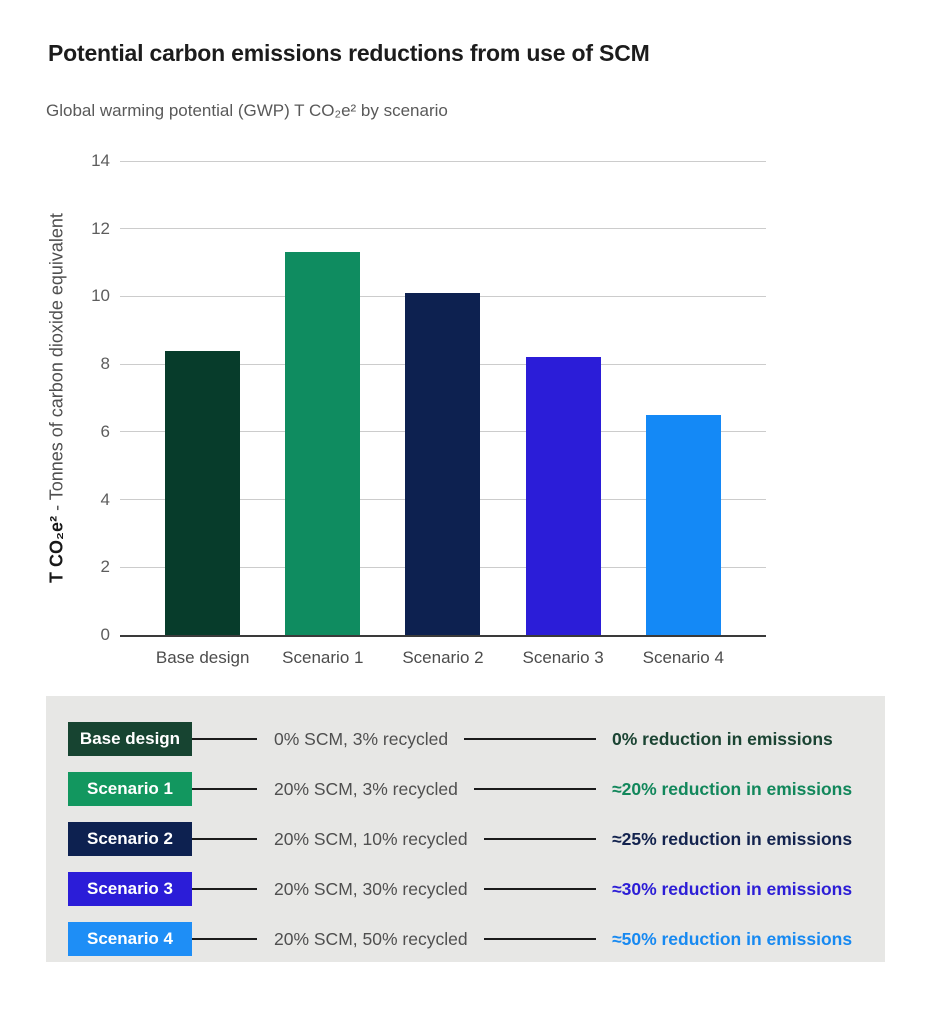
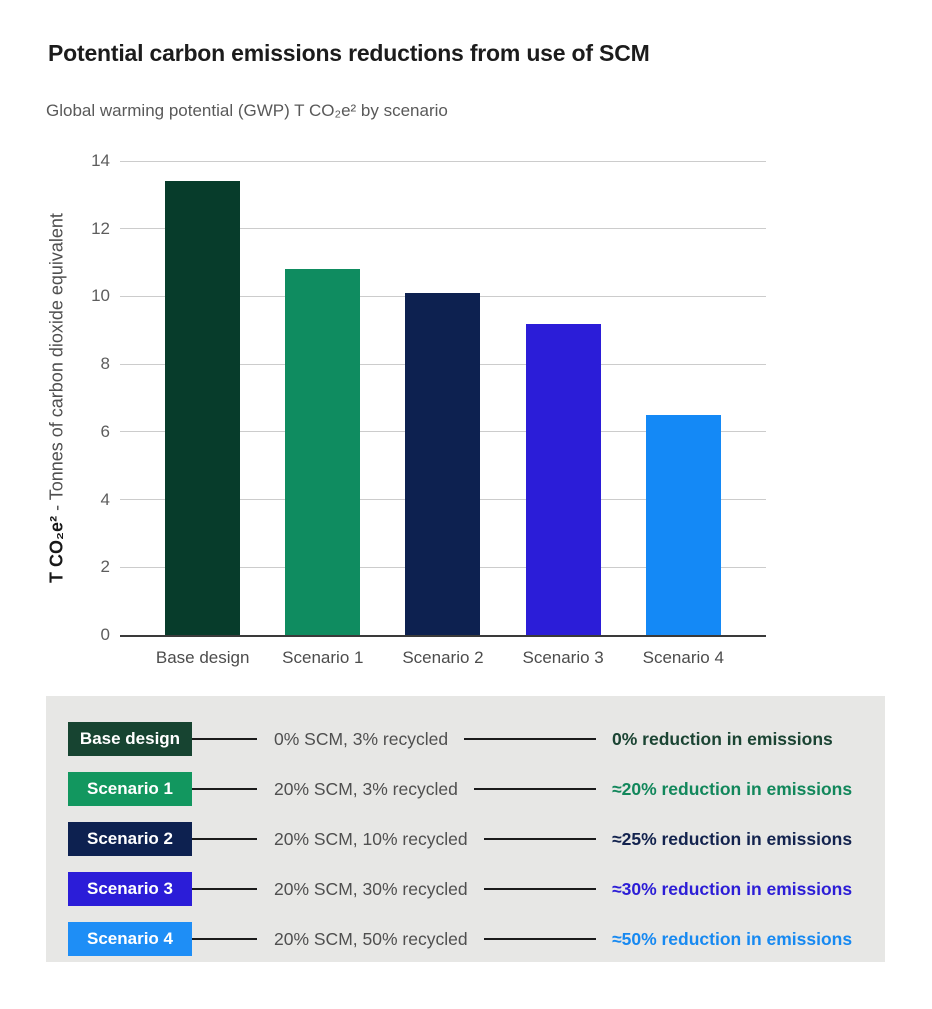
Base design: 8.4 -> 13.4
Scenario 1: 11.3 -> 10.8
Scenario 3: 8.2 -> 9.2
